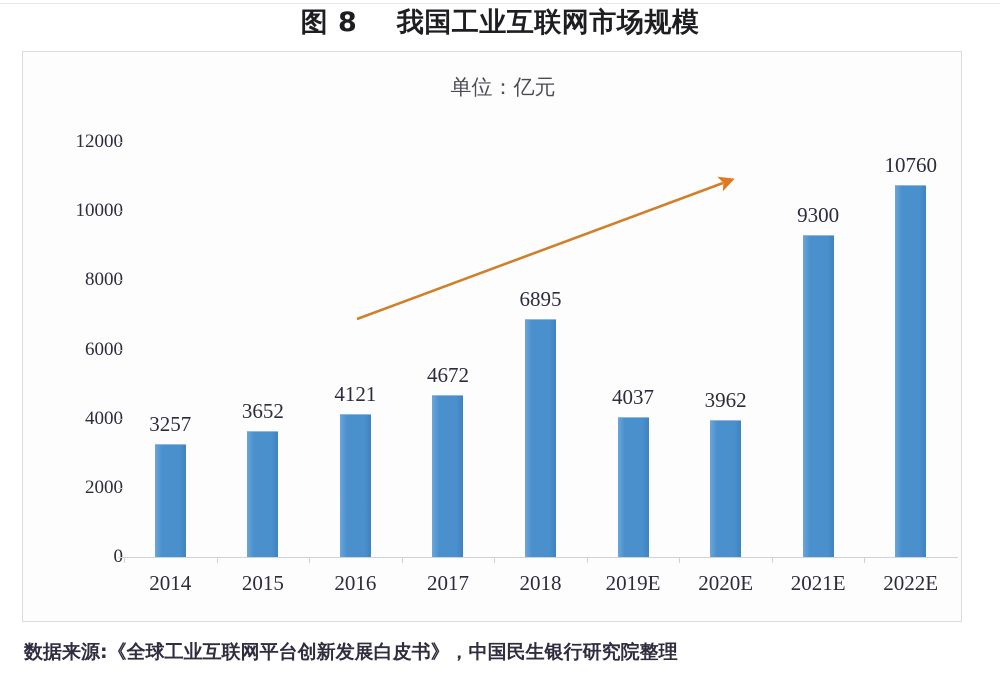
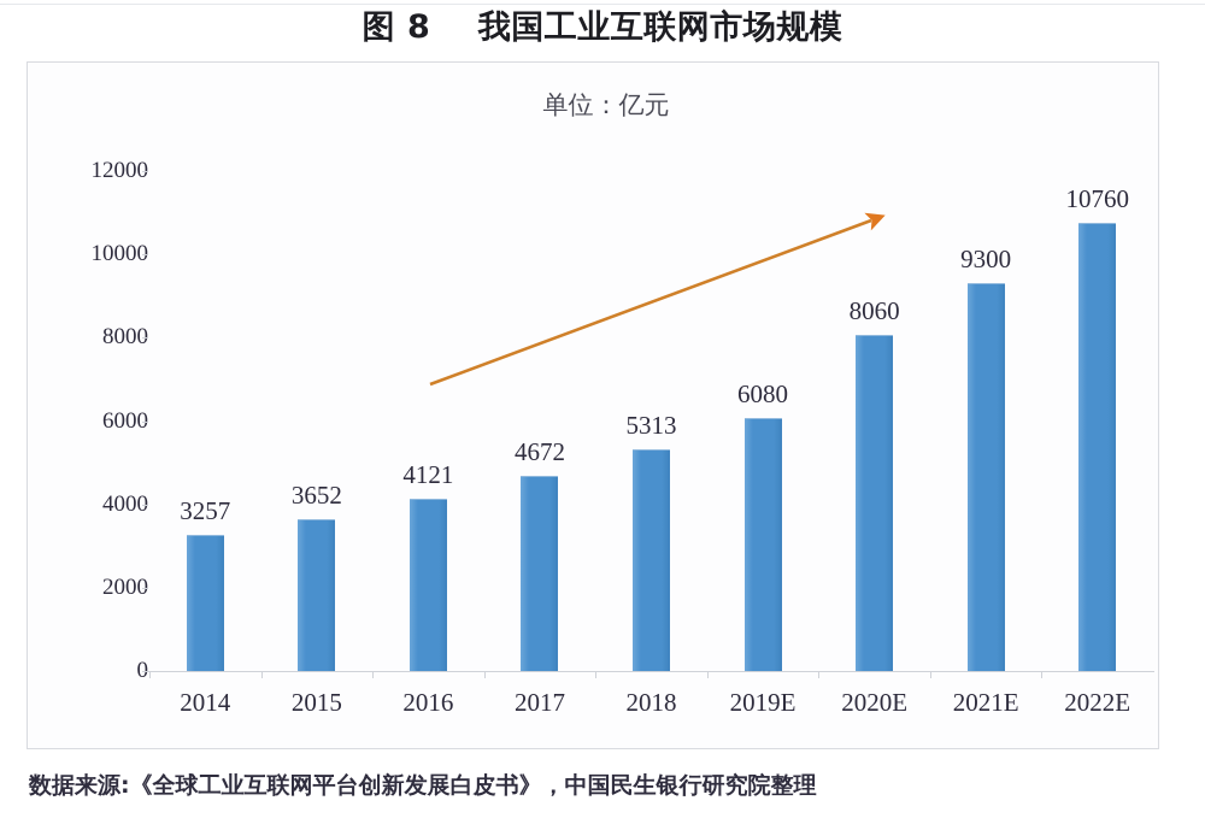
2018: 6895 -> 5313
2019E: 4037 -> 6080
2020E: 3962 -> 8060
